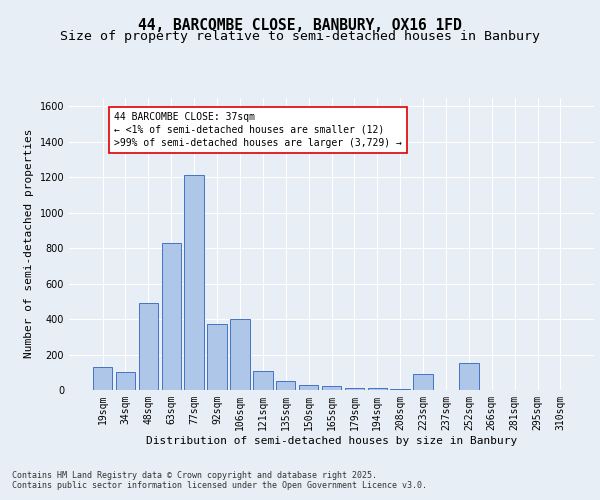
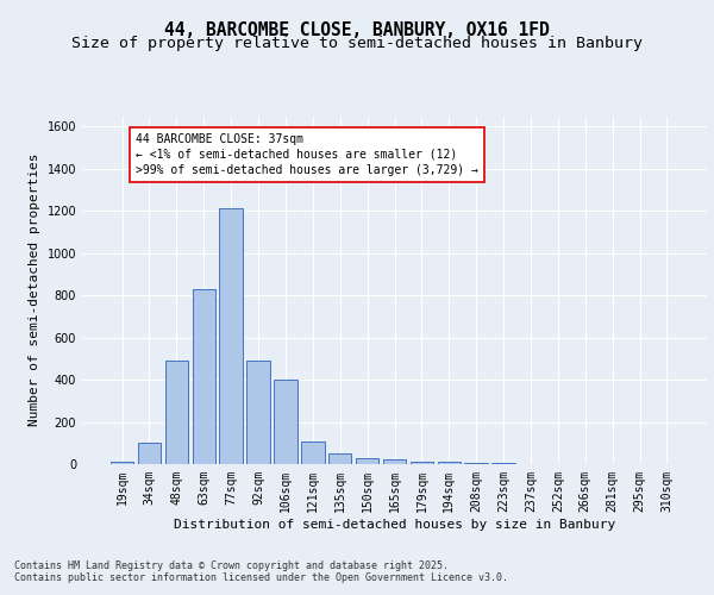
19sqm: 130 -> 10
92sqm: 370 -> 490
223sqm: 90 -> 0
252sqm: 150 -> 0
